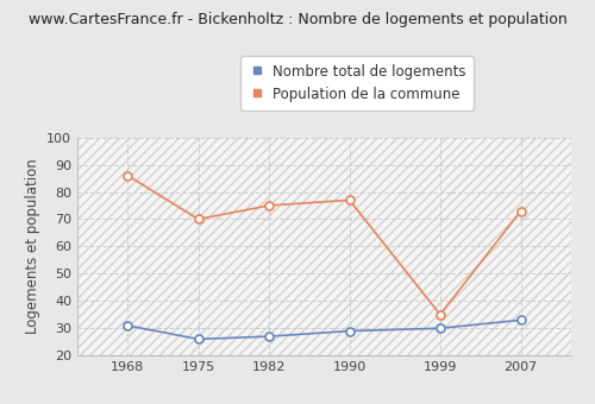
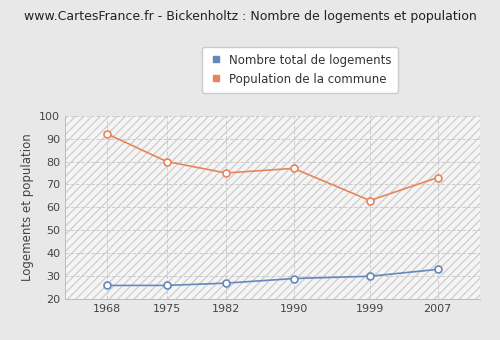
Nombre total de logements/1968: 31 -> 26
Population de la commune/1968: 86 -> 92
Population de la commune/1975: 70 -> 80
Population de la commune/1999: 35 -> 63
